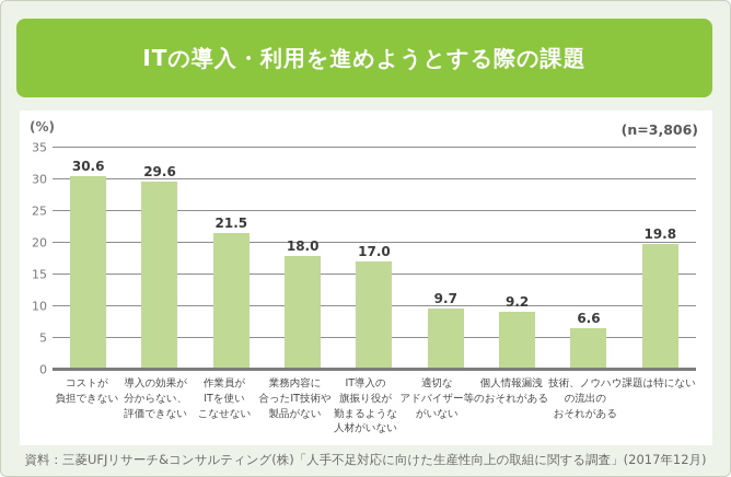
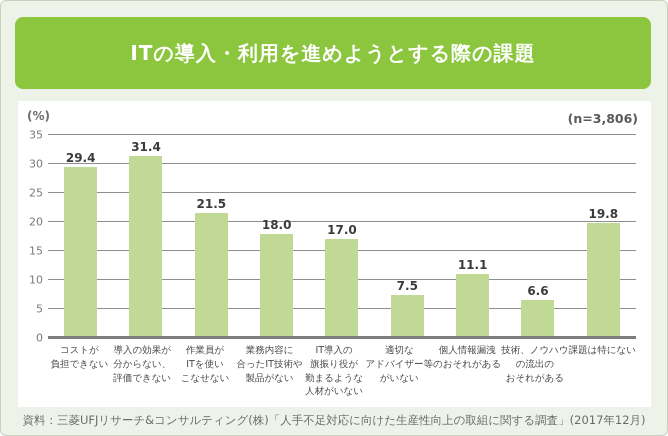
コストが負担できない: 30.6 -> 29.4
導入の効果が分からない、評価できない: 29.6 -> 31.4
適切なアドバイザー等がいない: 9.7 -> 7.5
個人情報漏洩のおそれがある: 9.2 -> 11.1
